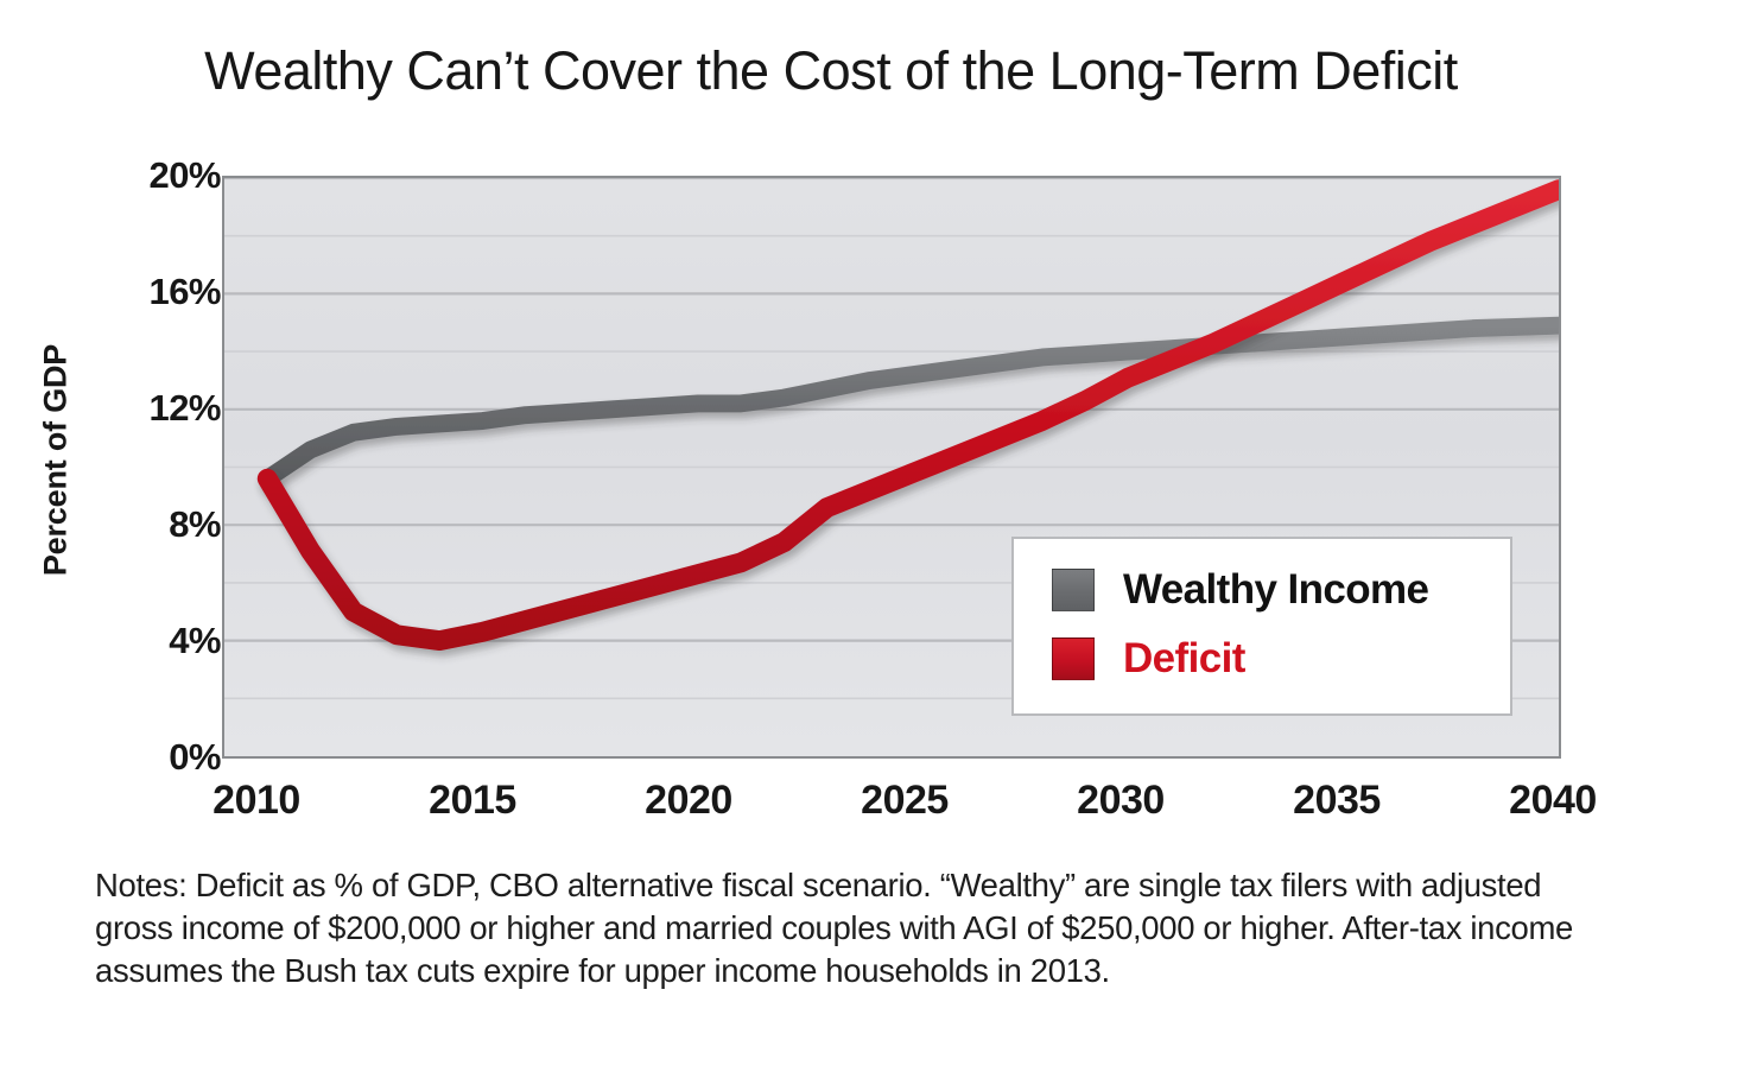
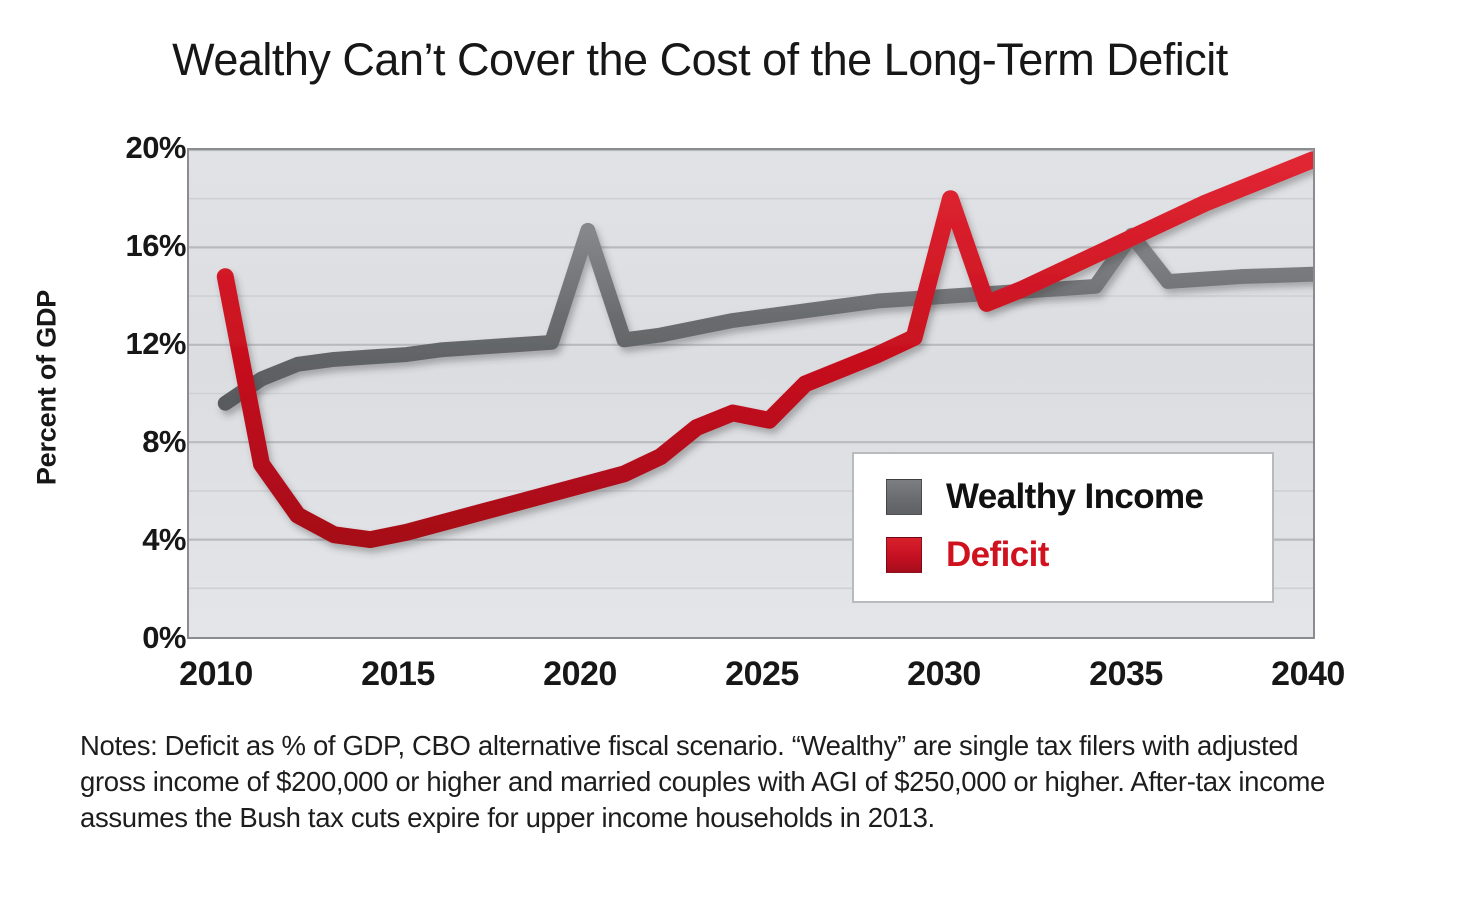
Deficit/2010: 9.6% -> 14.8%
Wealthy Income/2020: 12.2% -> 16.7%
Deficit/2025: 9.8% -> 8.9%
Deficit/2030: 13.1% -> 18.0%
Wealthy Income/2035: 14.5% -> 16.5%
